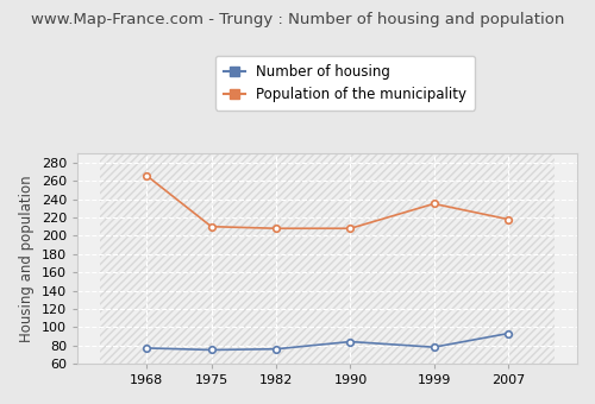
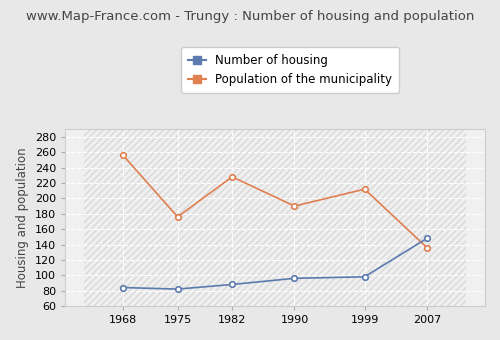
Number of housing/1968: 77 -> 84
Population of the municipality/1968: 266 -> 256
Number of housing/1975: 75 -> 82
Population of the municipality/1975: 210 -> 176
Number of housing/1982: 76 -> 88
Population of the municipality/1982: 208 -> 228
Number of housing/1990: 84 -> 96
Population of the municipality/1990: 208 -> 190
Number of housing/1999: 78 -> 98
Population of the municipality/1999: 235 -> 212
Number of housing/2007: 93 -> 148
Population of the municipality/2007: 218 -> 136
